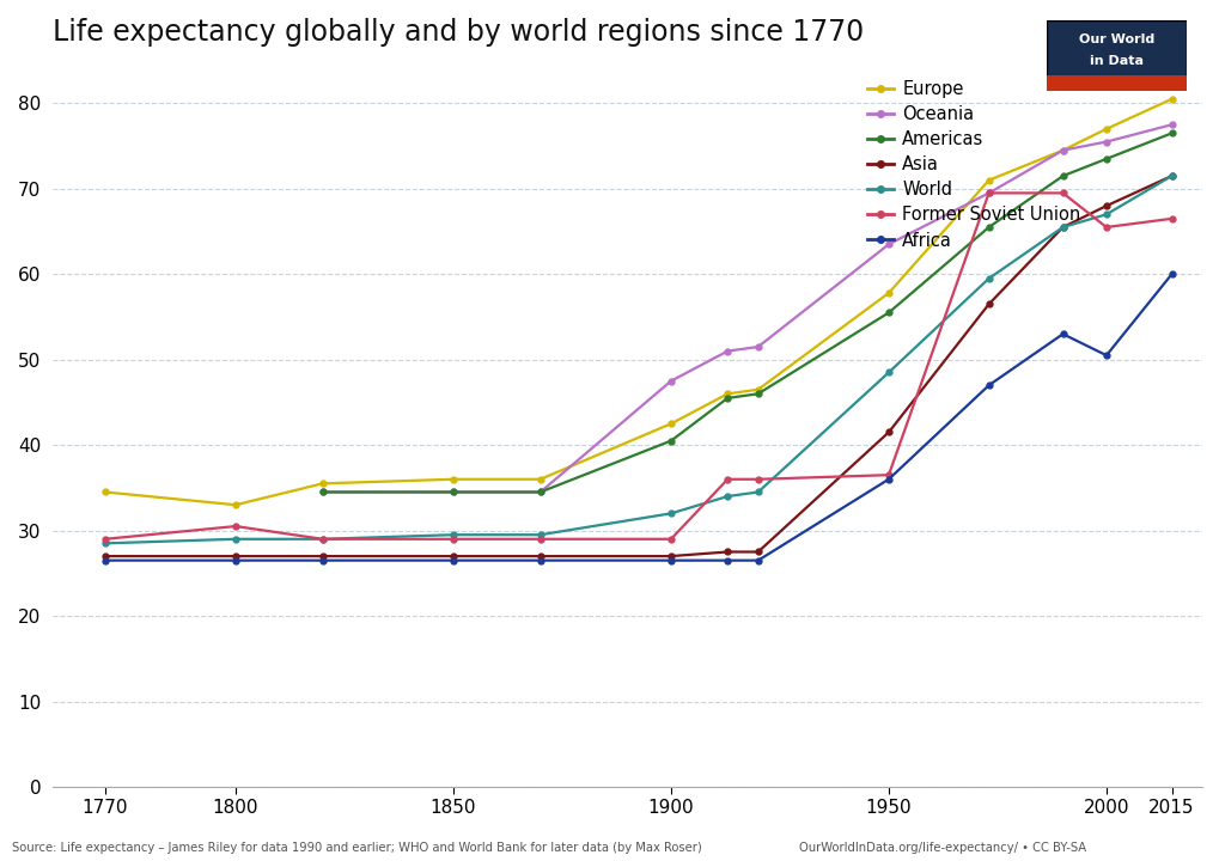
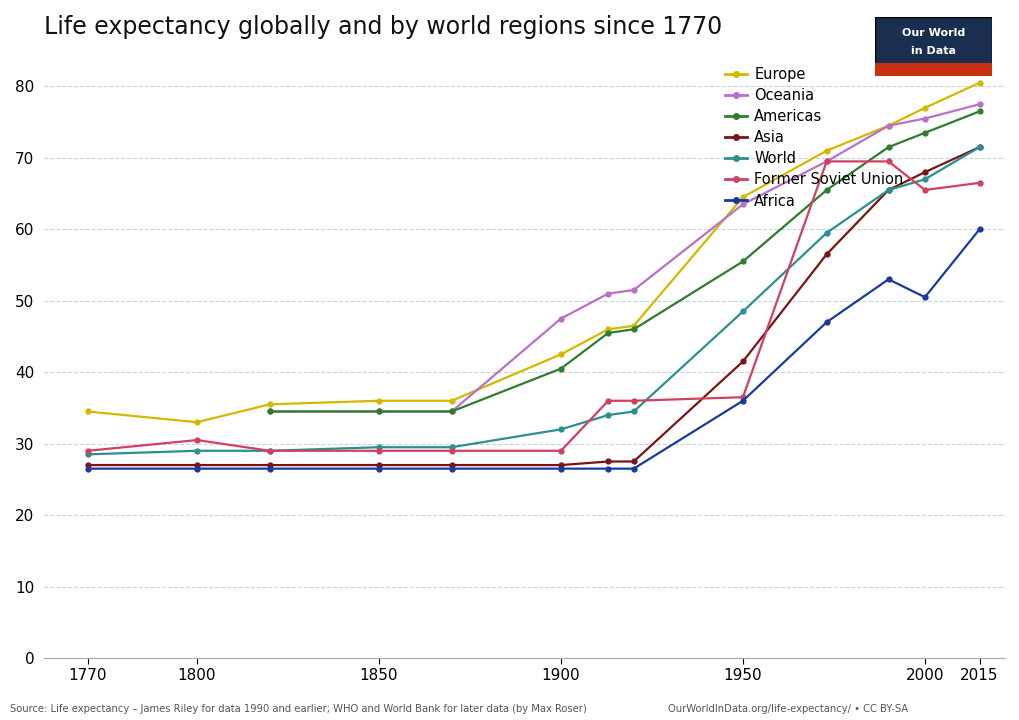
Europe/1950: 57.8 -> 64.5
